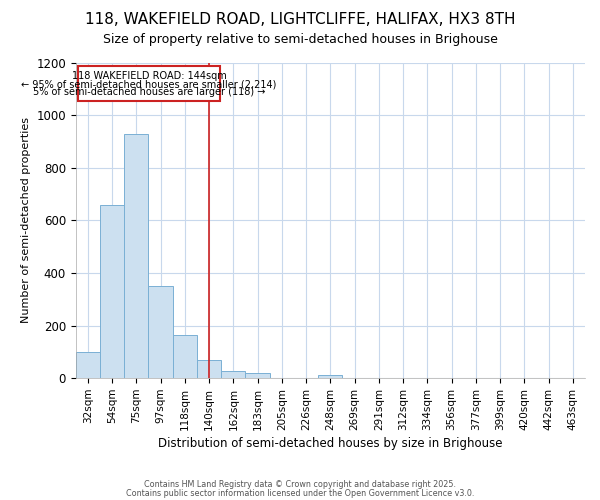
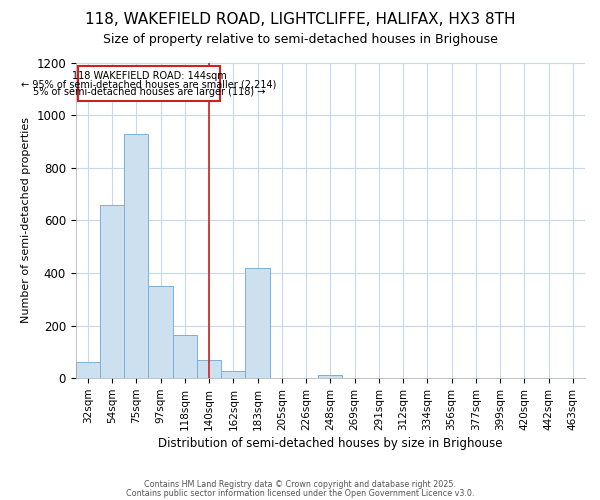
32sqm: 100 -> 60
183sqm: 20 -> 420
